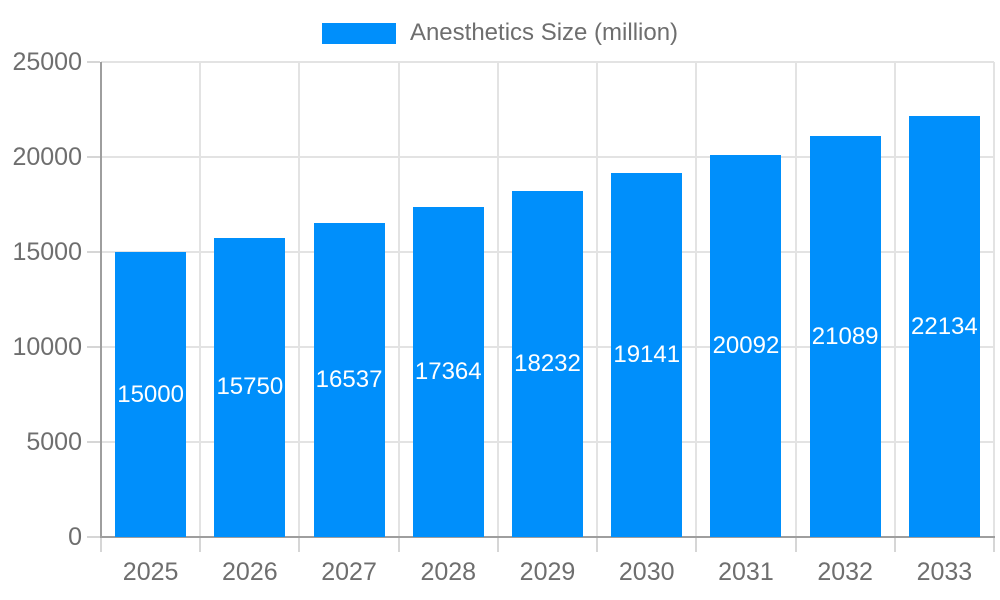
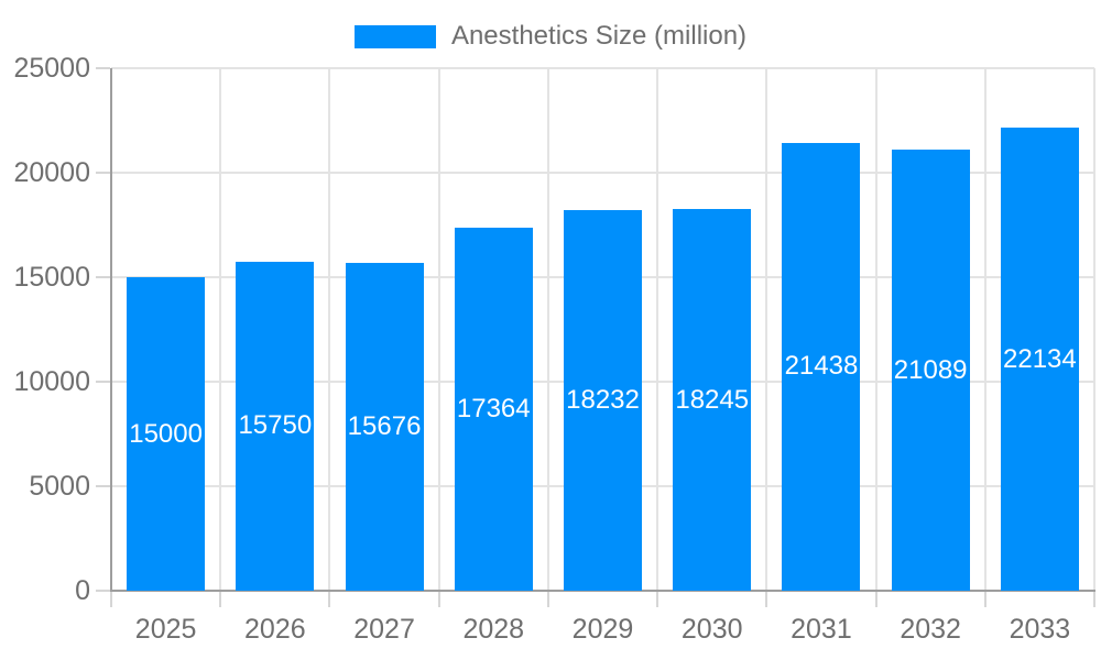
2027: 16537 -> 15676
2030: 19141 -> 18245
2031: 20092 -> 21438
